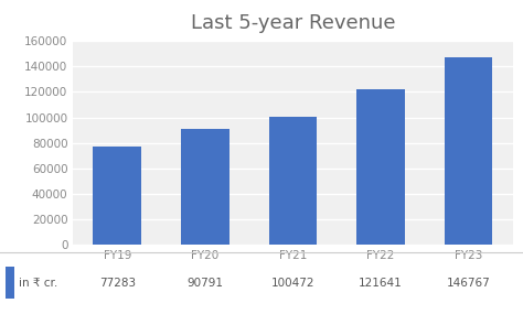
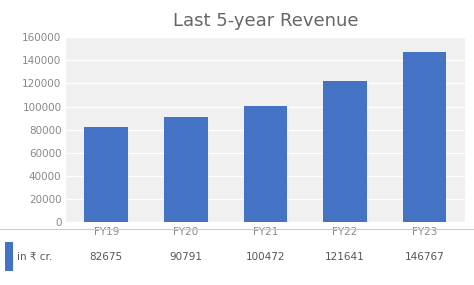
FY19: 77283 -> 82675
